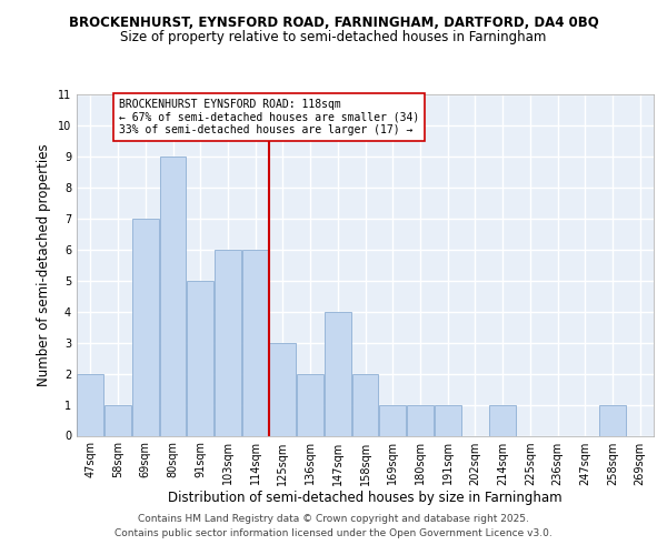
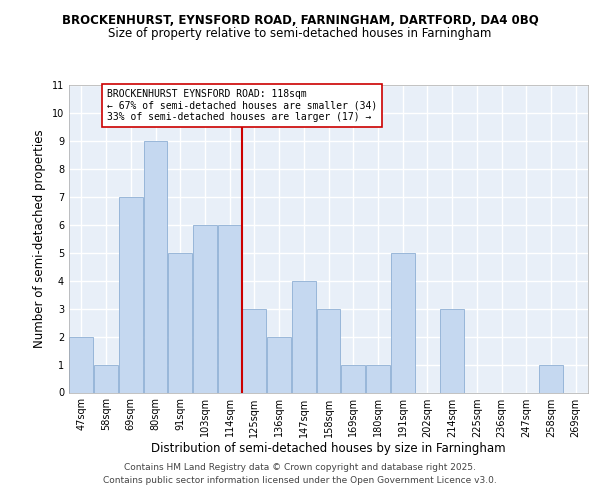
158sqm: 2 -> 3
191sqm: 1 -> 5
214sqm: 1 -> 3
